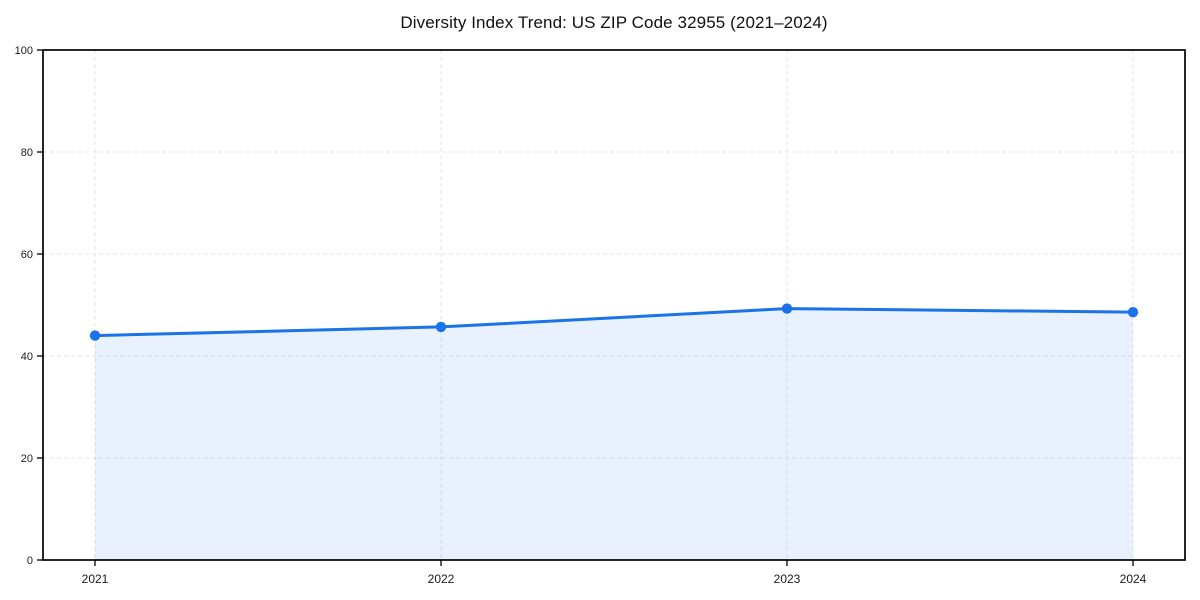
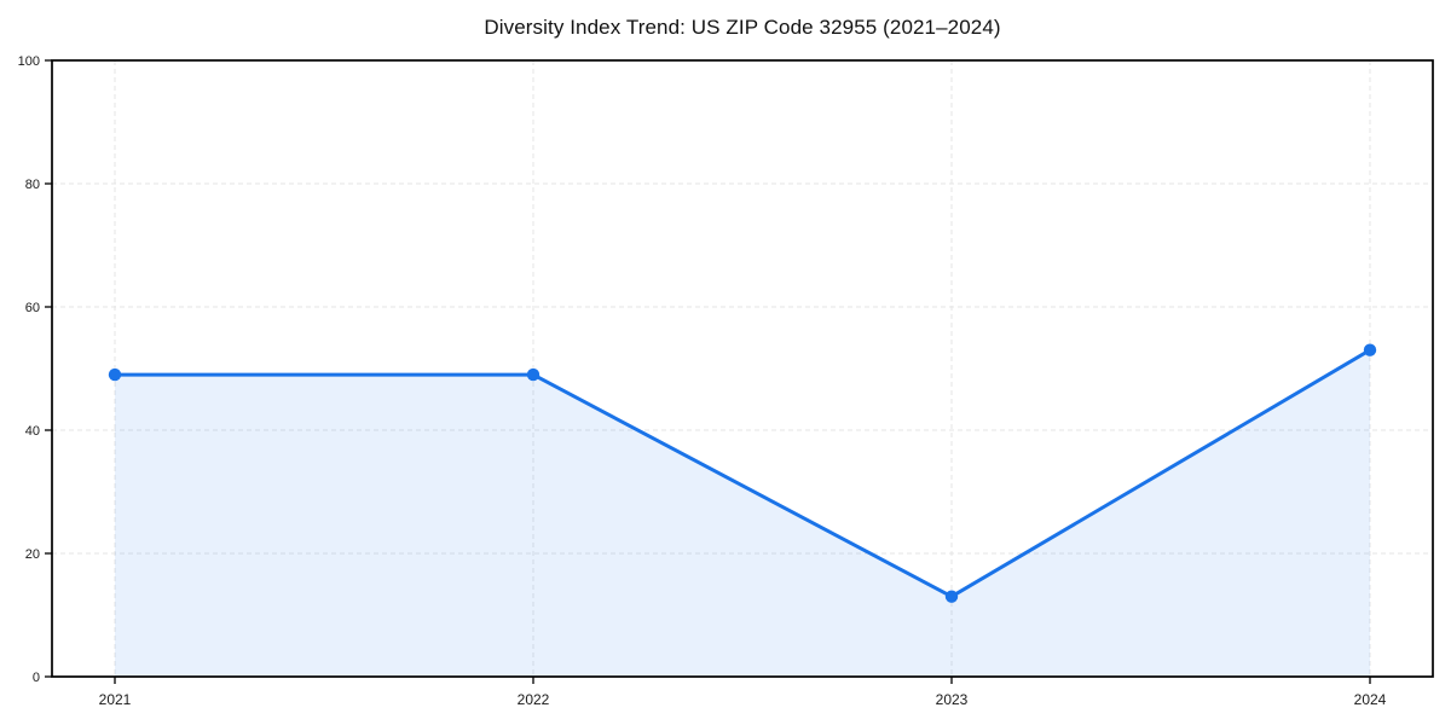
2021: 44 -> 49
2022: 46 -> 49
2023: 49 -> 13
2024: 49 -> 53
